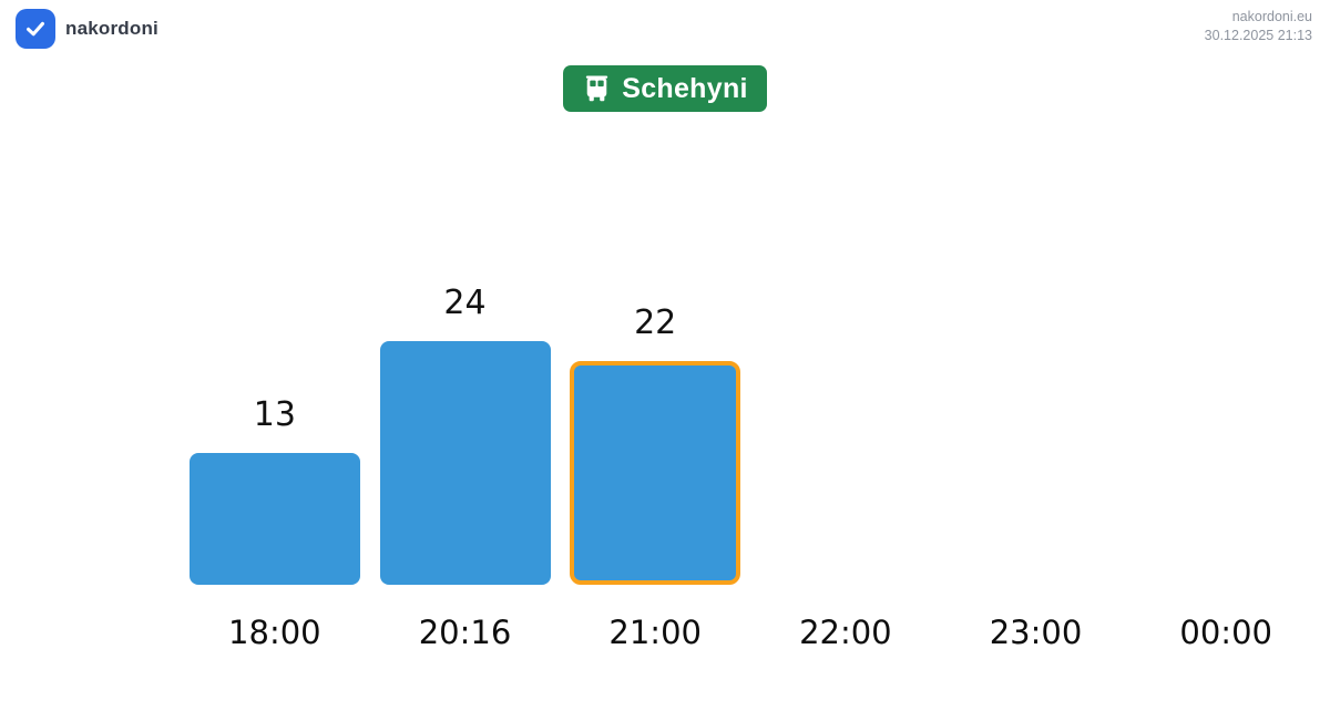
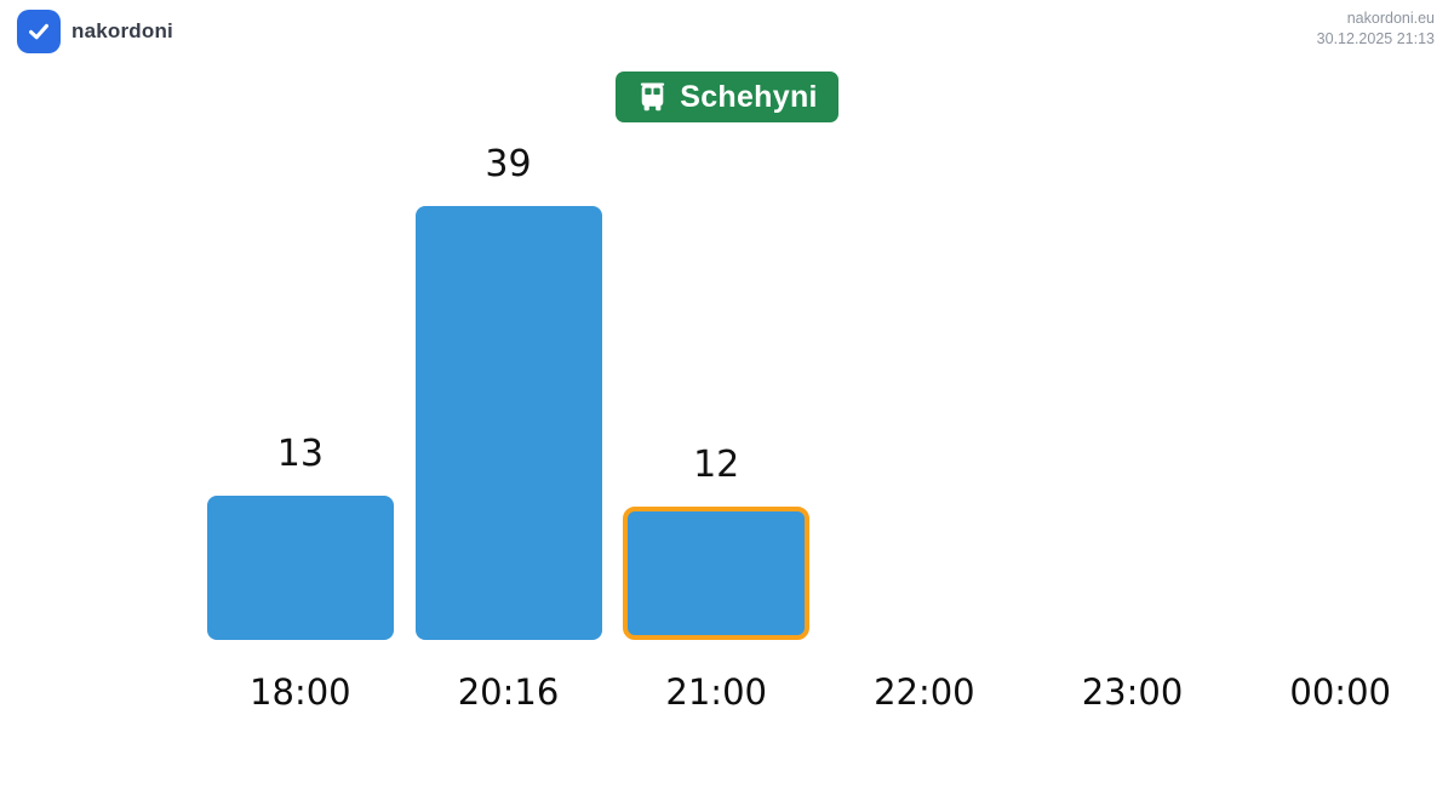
20:16: 24 -> 39
21:00: 22 -> 12
